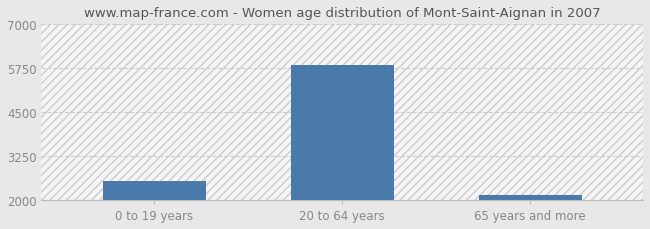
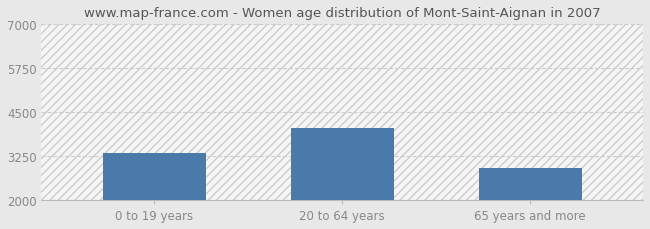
0 to 19 years: 2550 -> 3350
20 to 64 years: 5850 -> 4050
65 years and more: 2150 -> 2900
